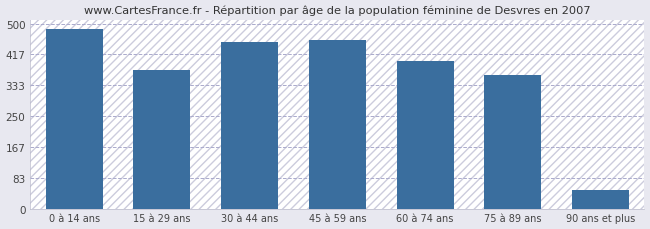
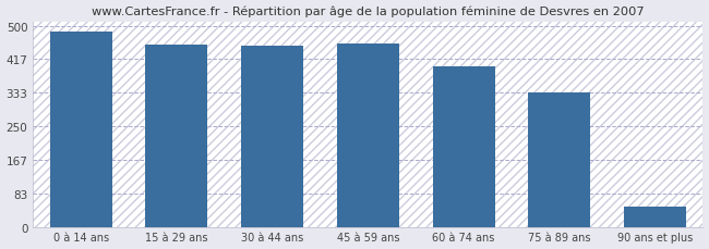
15 à 29 ans: 375 -> 452
75 à 89 ans: 360 -> 335
